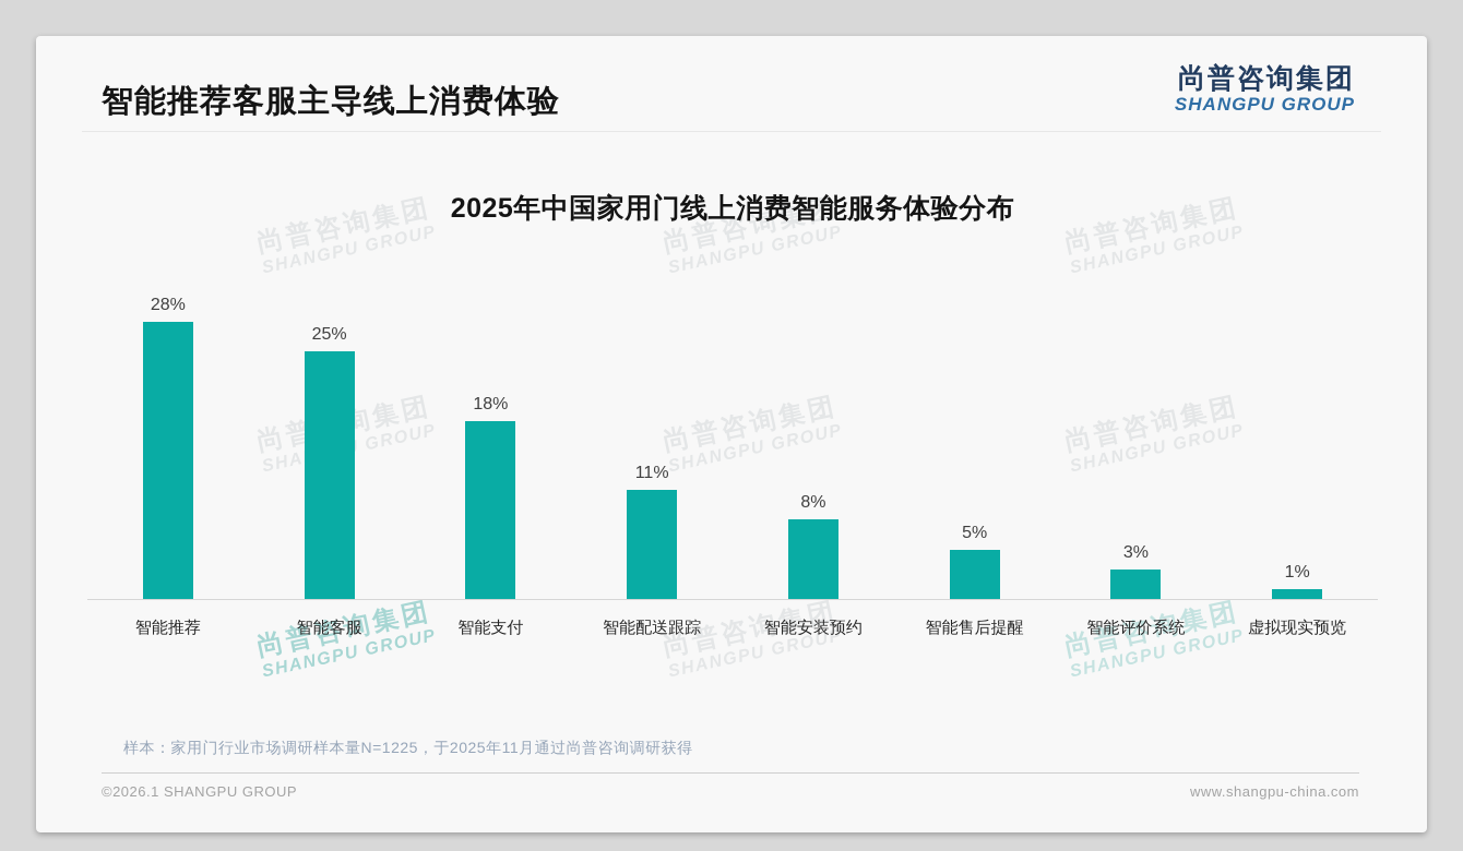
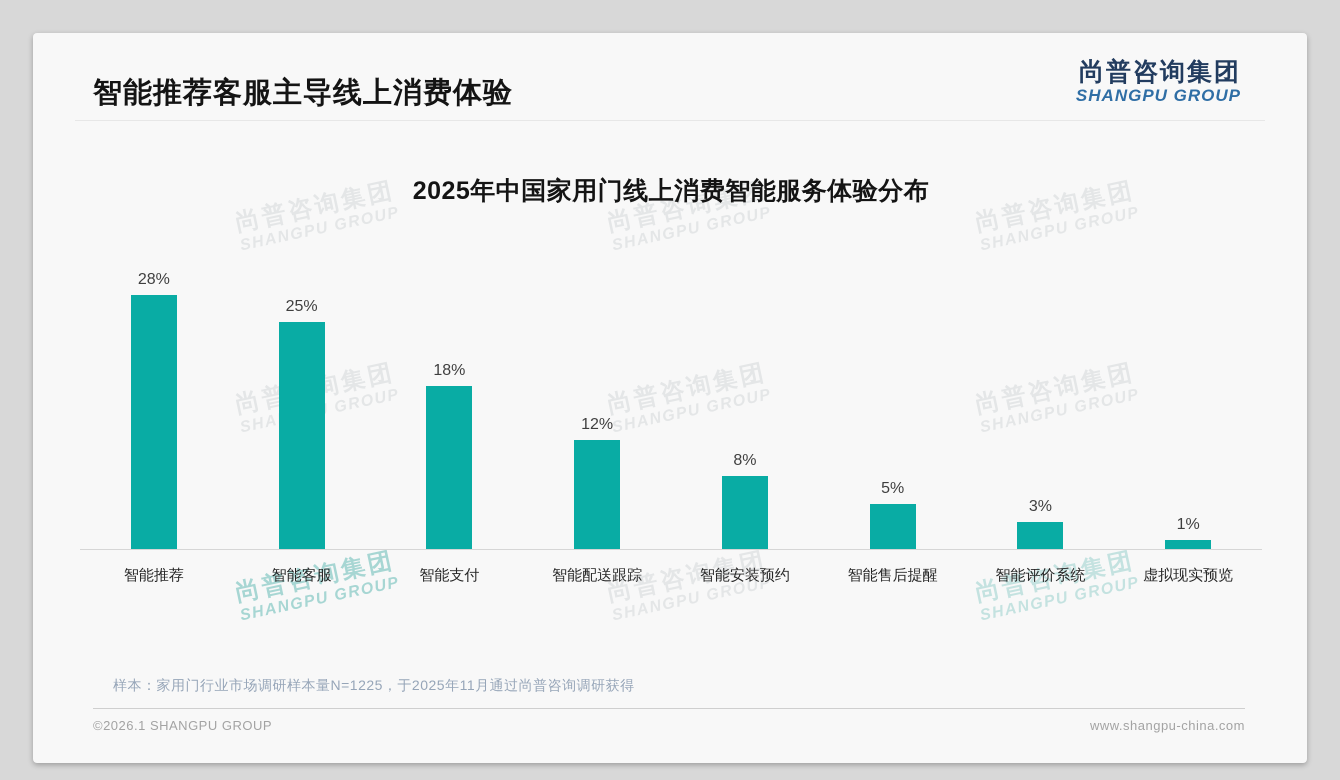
智能配送跟踪: 11% -> 12%
